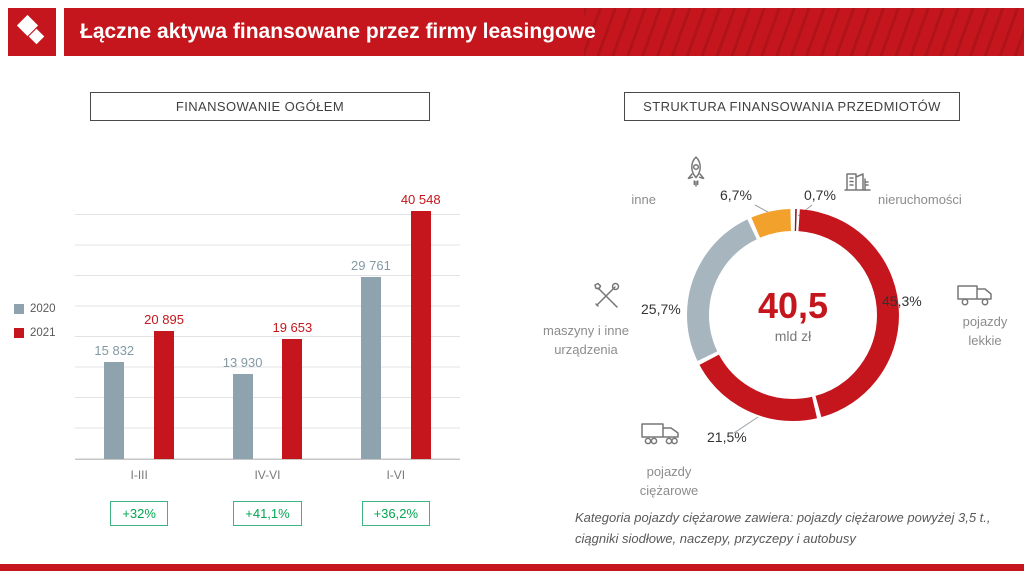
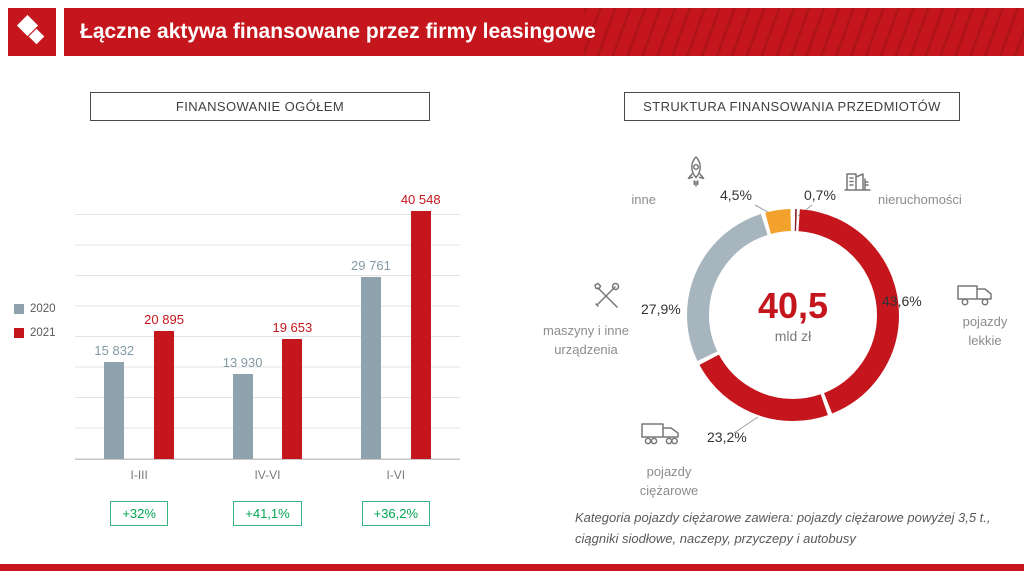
STRUKTURA FINANSOWANIA PRZEDMIOTÓW/pojazdy lekkie: 45,3% -> 43,6%
STRUKTURA FINANSOWANIA PRZEDMIOTÓW/pojazdy ciężarowe: 21,5% -> 23,2%
STRUKTURA FINANSOWANIA PRZEDMIOTÓW/maszyny i inne urządzenia: 25,7% -> 27,9%
STRUKTURA FINANSOWANIA PRZEDMIOTÓW/inne: 6,7% -> 4,5%
